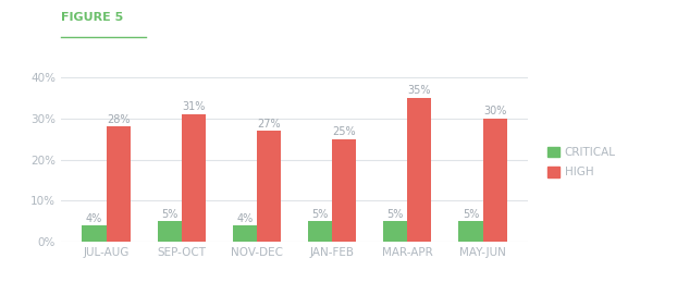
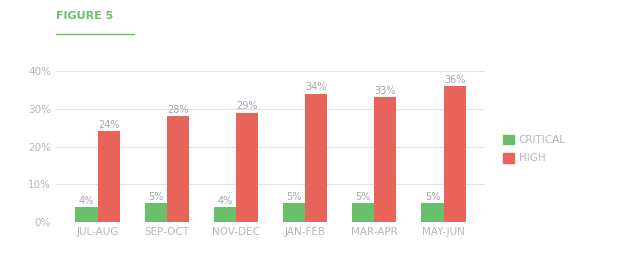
HIGH/JUL-AUG: 28% -> 24%
HIGH/SEP-OCT: 31% -> 28%
HIGH/NOV-DEC: 27% -> 29%
HIGH/JAN-FEB: 25% -> 34%
HIGH/MAR-APR: 35% -> 33%
HIGH/MAY-JUN: 30% -> 36%
